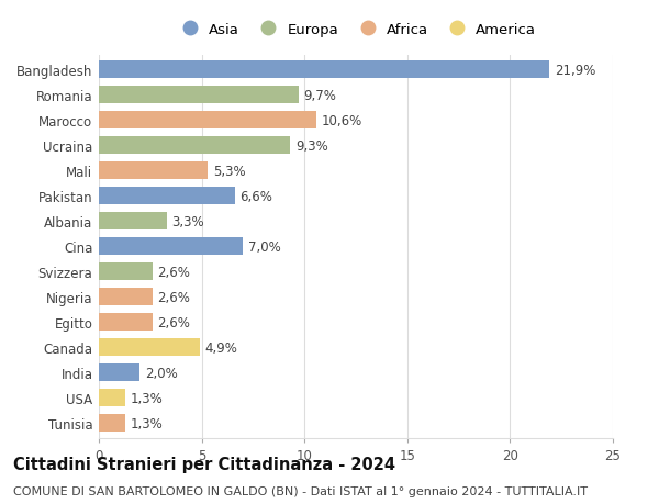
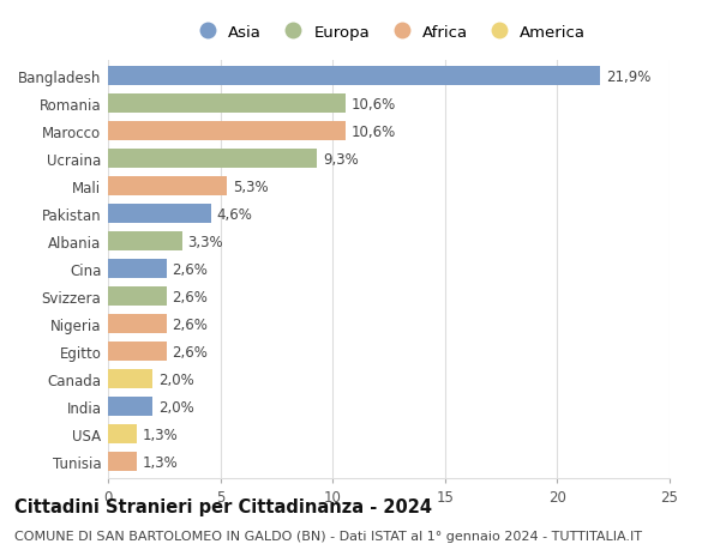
Romania: 9,7% -> 10,6%
Pakistan: 6,6% -> 4,6%
Cina: 7,0% -> 2,6%
Canada: 4,9% -> 2,0%
